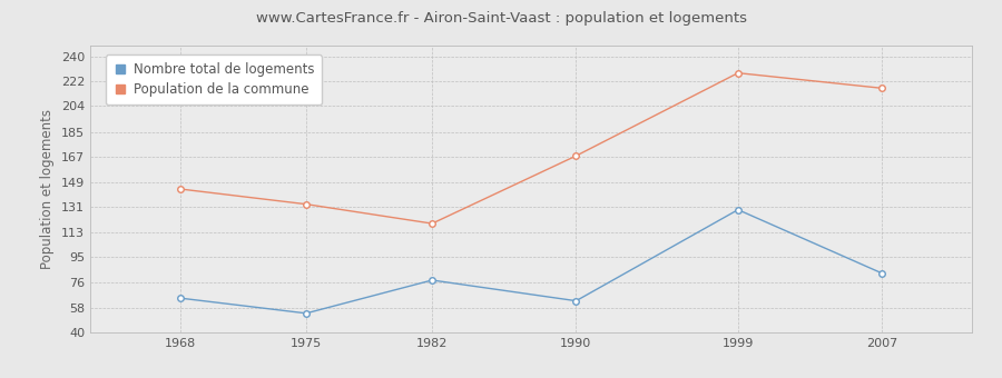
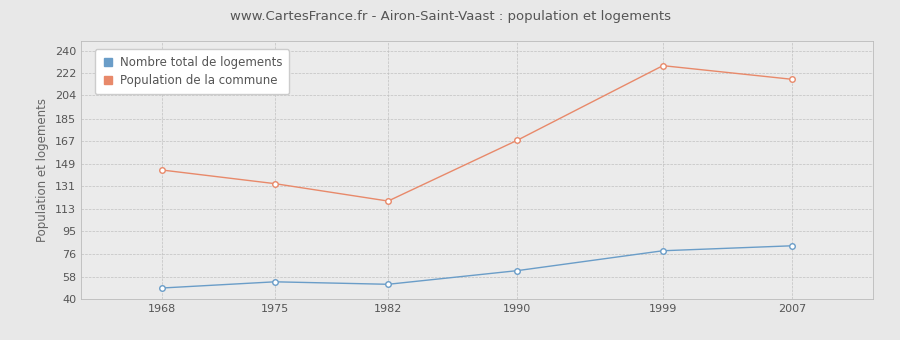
Nombre total de logements/1968: 65 -> 49
Nombre total de logements/1982: 78 -> 52
Nombre total de logements/1999: 129 -> 79
